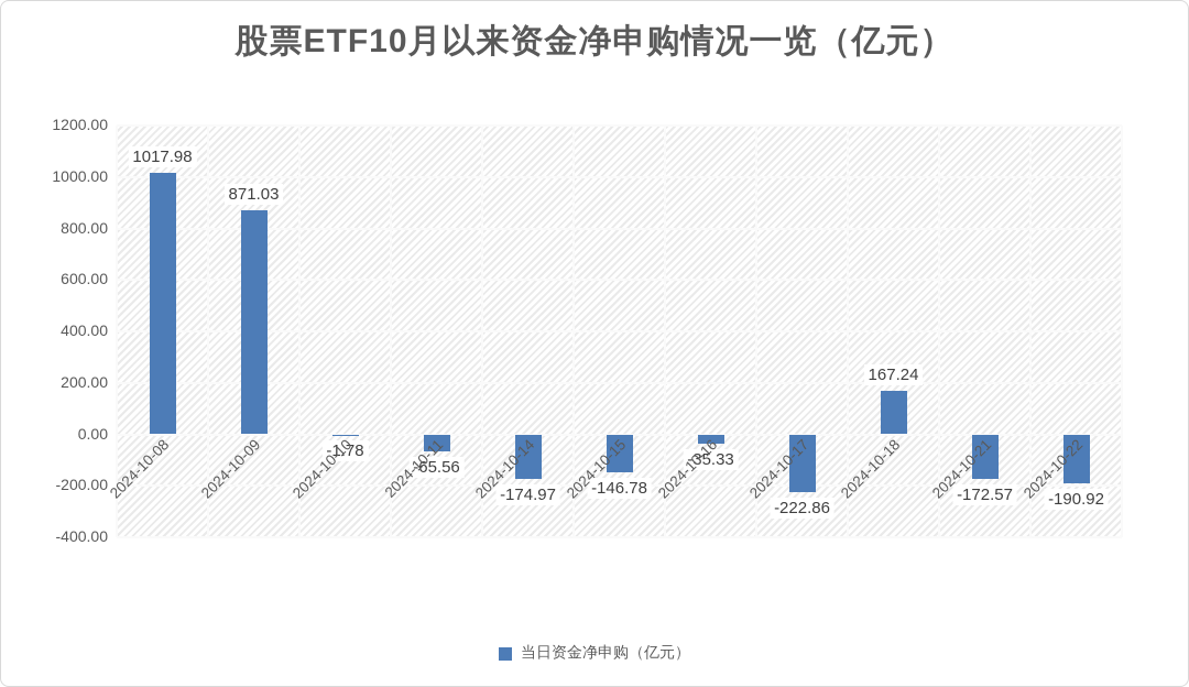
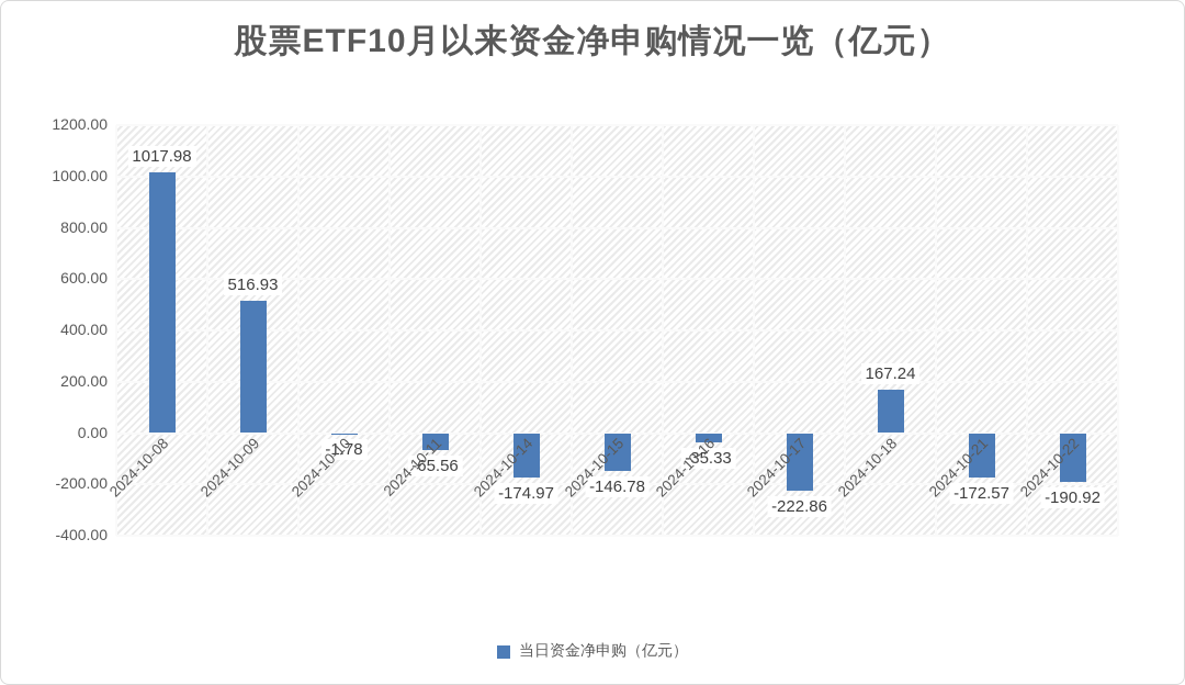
2024-10-09: 871.03 -> 516.93
